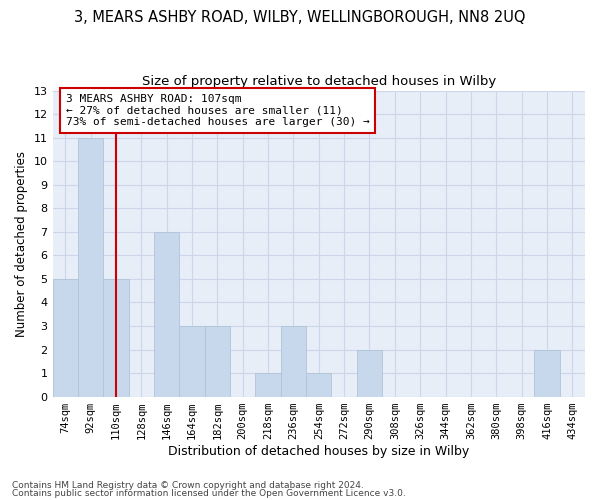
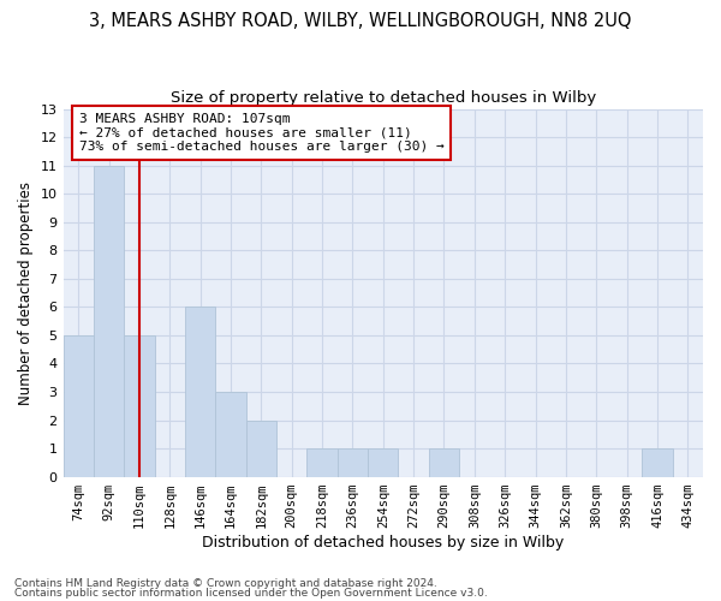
146sqm: 7 -> 6
182sqm: 3 -> 2
236sqm: 3 -> 1
290sqm: 2 -> 1
416sqm: 2 -> 1
